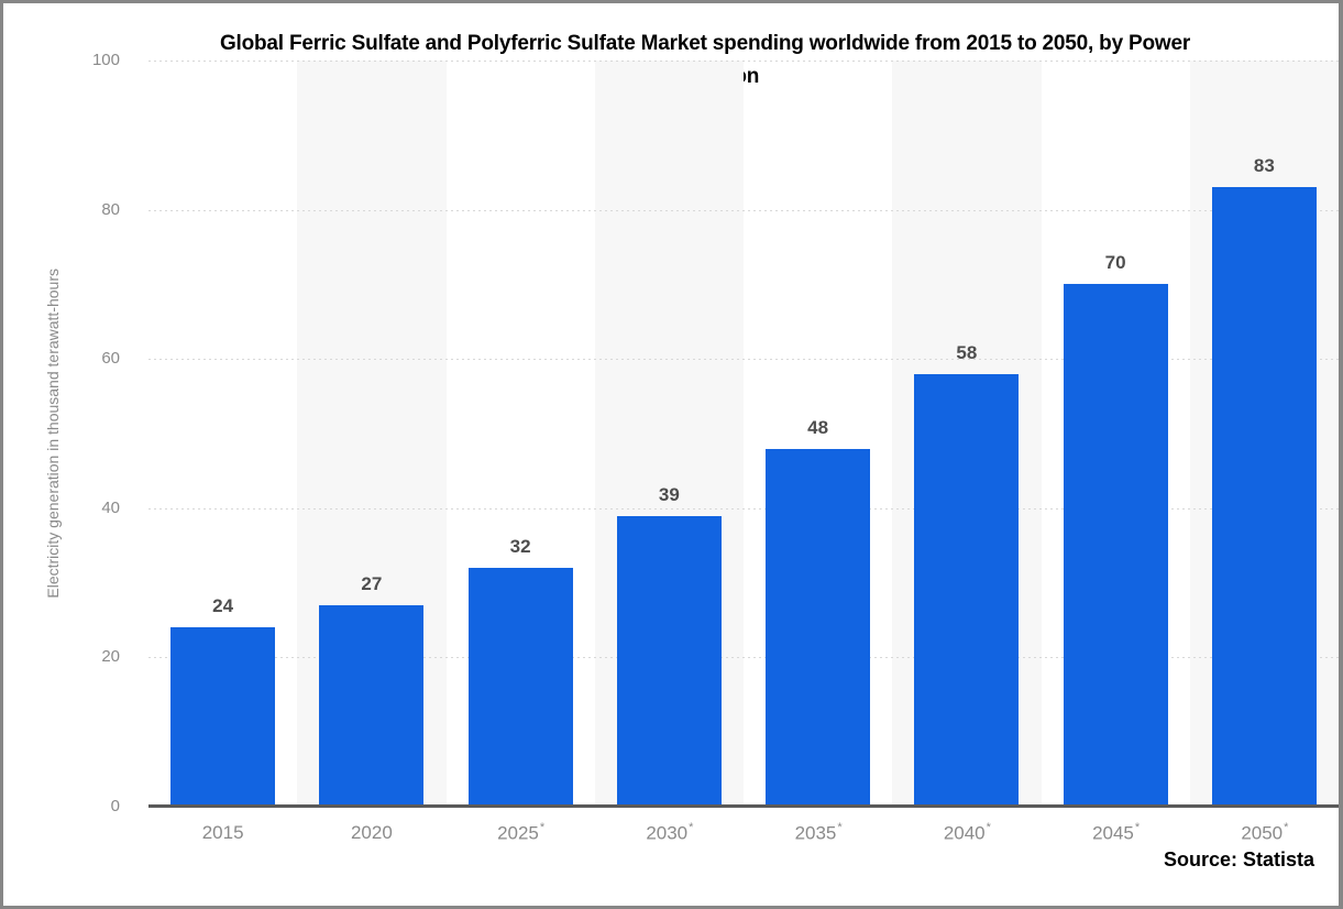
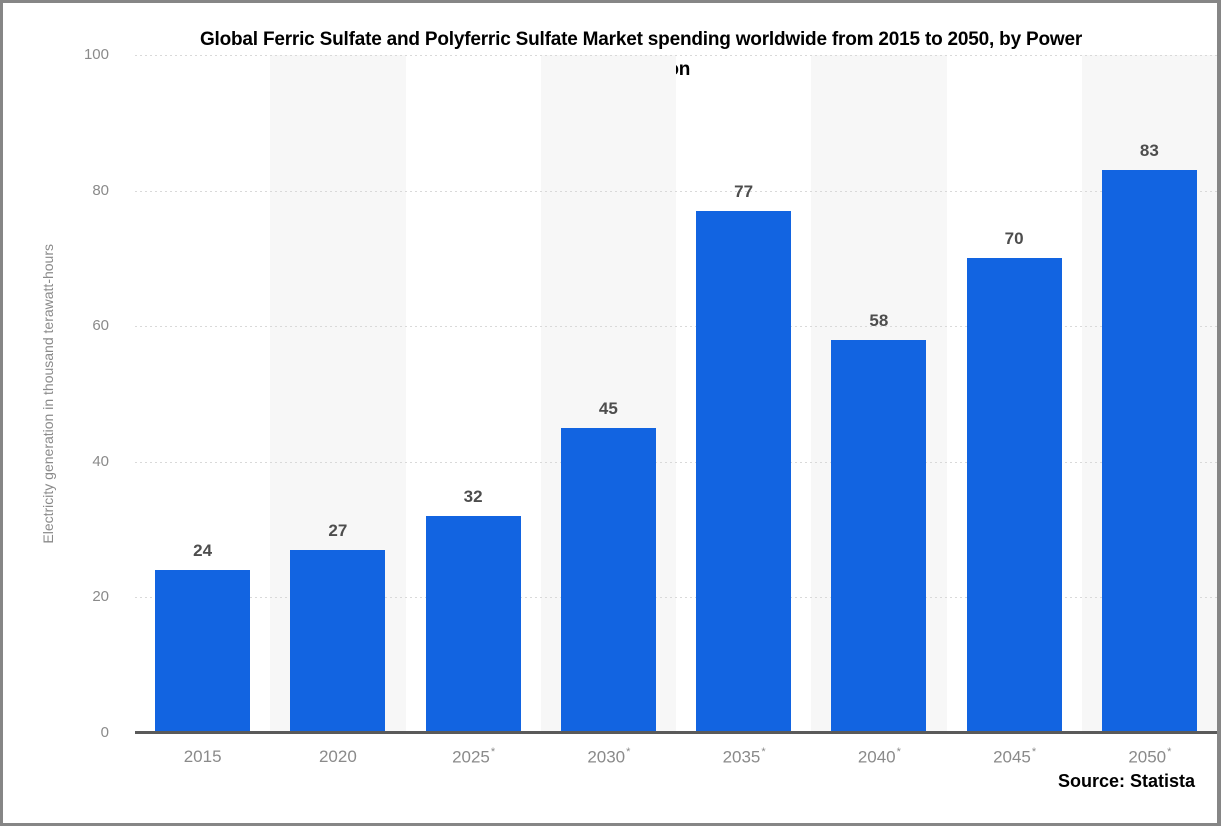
2030*: 39 -> 45
2035*: 48 -> 77
